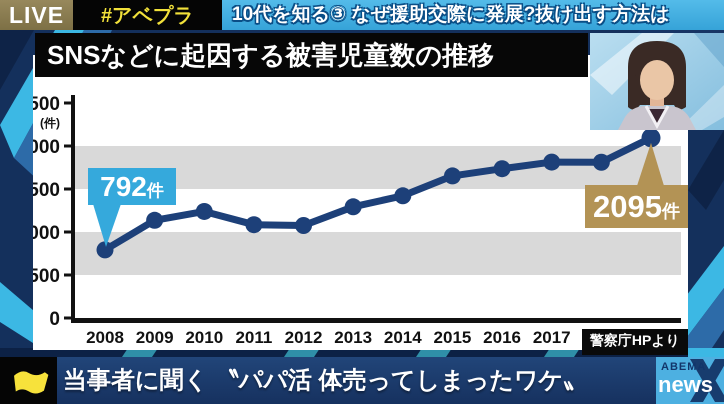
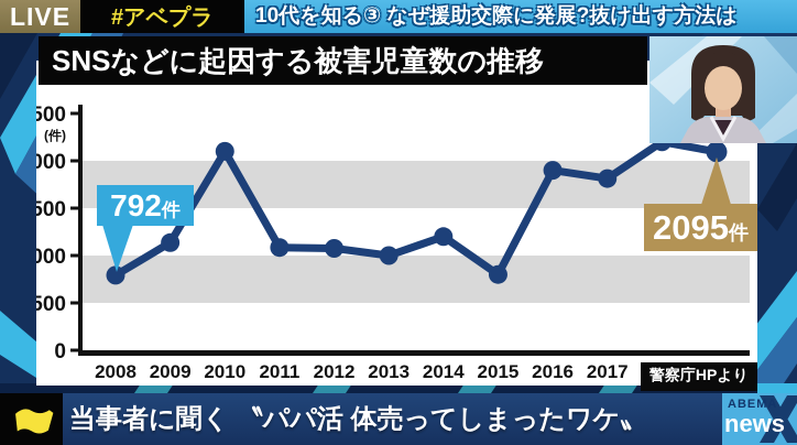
2010: 1200 -> 2100
2013: 1300 -> 1000
2014: 1400 -> 1200
2015: 1700 -> 800
2016: 1700 -> 1900
2018: 1800 -> 2200
